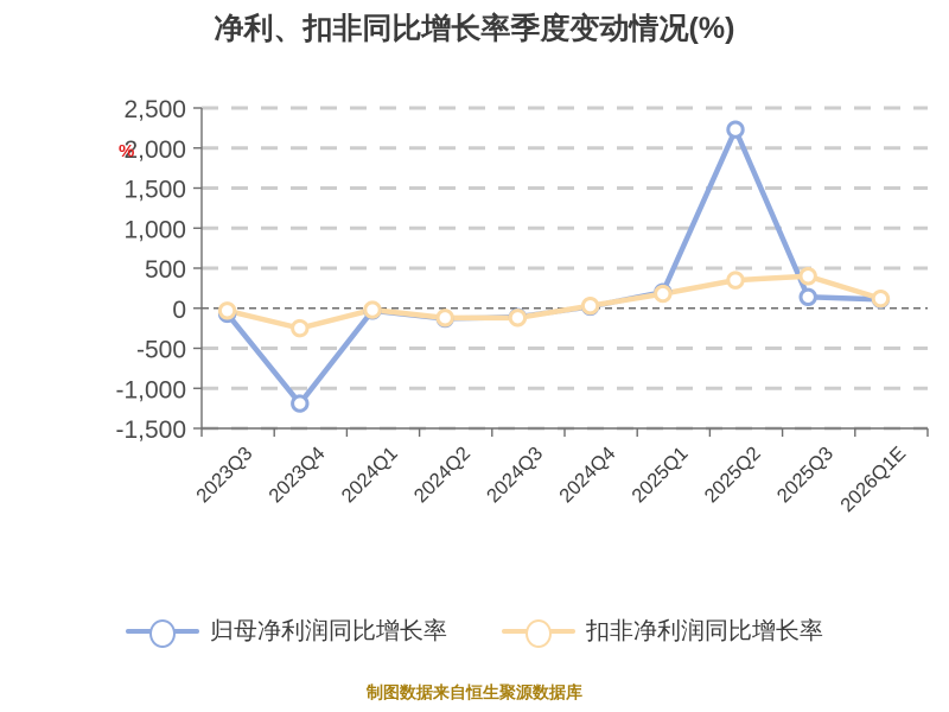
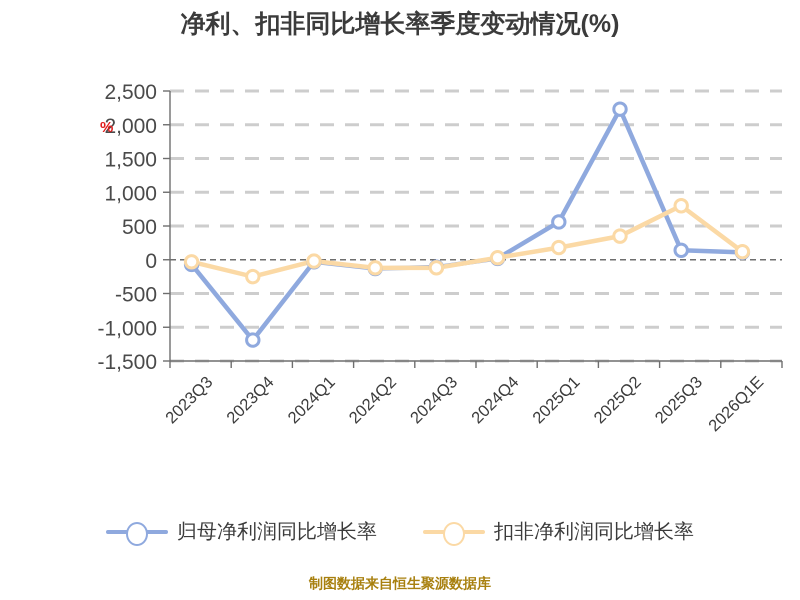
归母净利润同比增长率/2025Q1: 200 -> 600
扣非净利润同比增长率/2025Q3: 400 -> 800
